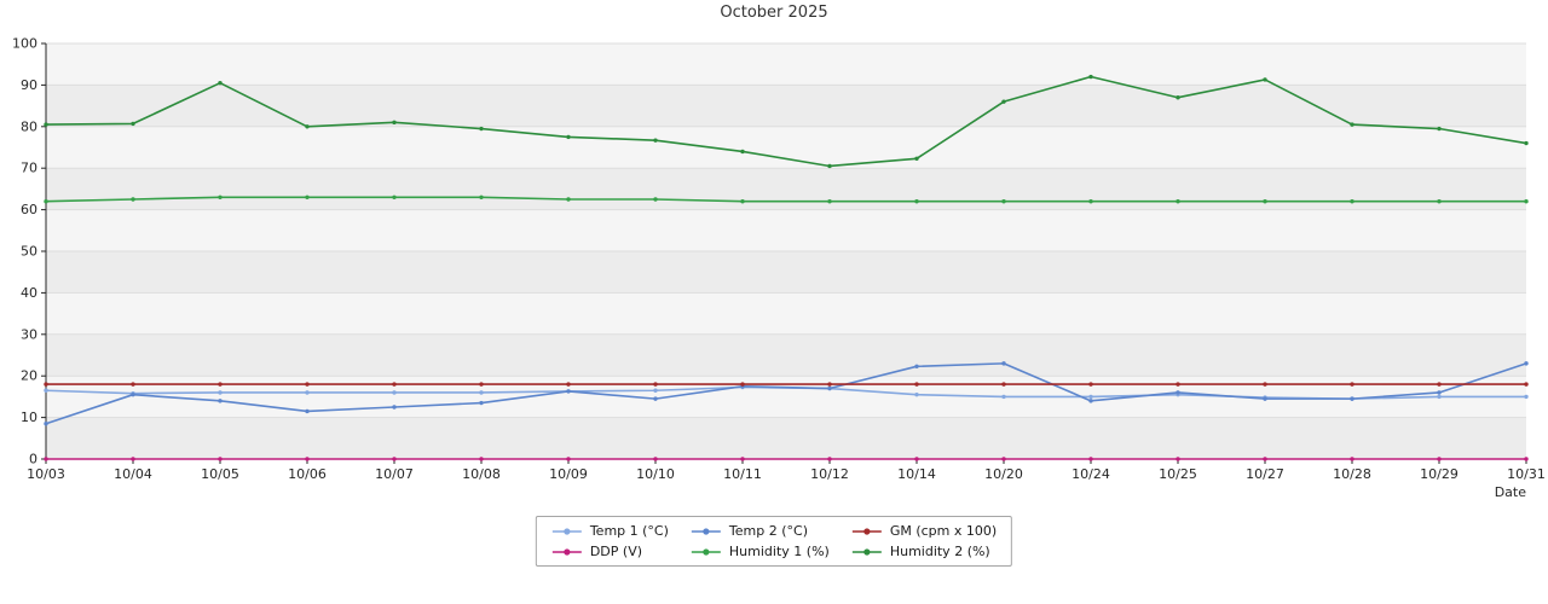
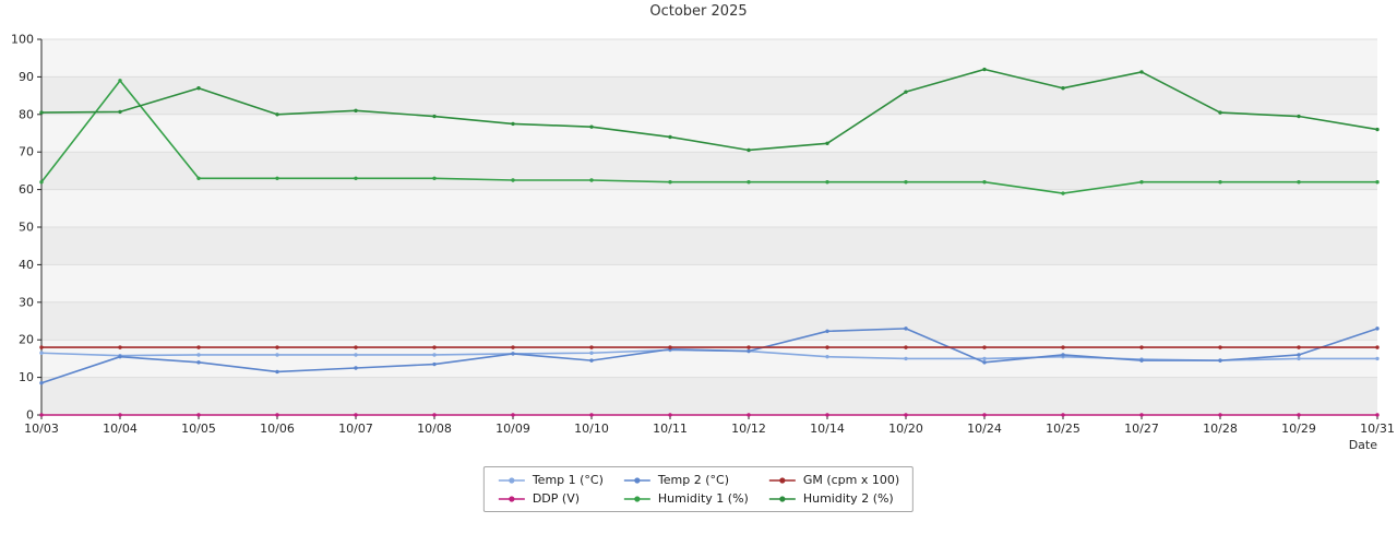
Humidity 1 (%)/10/04: 62 -> 89
Humidity 2 (%)/10/05: 90 -> 87
Humidity 1 (%)/10/25: 62 -> 59
